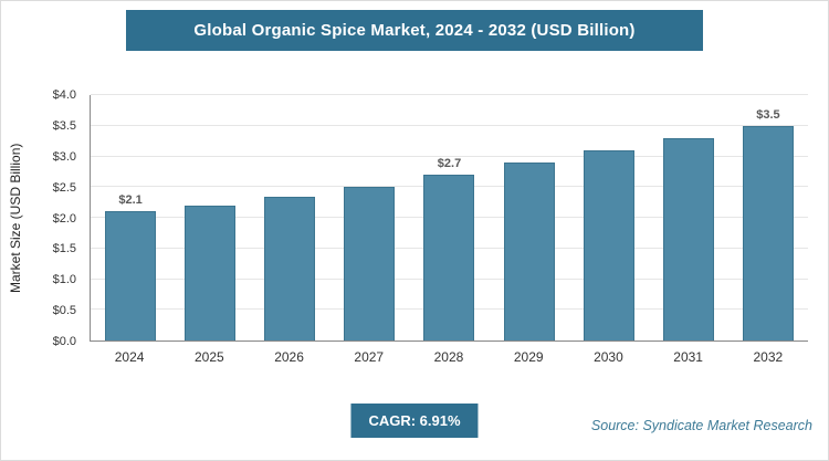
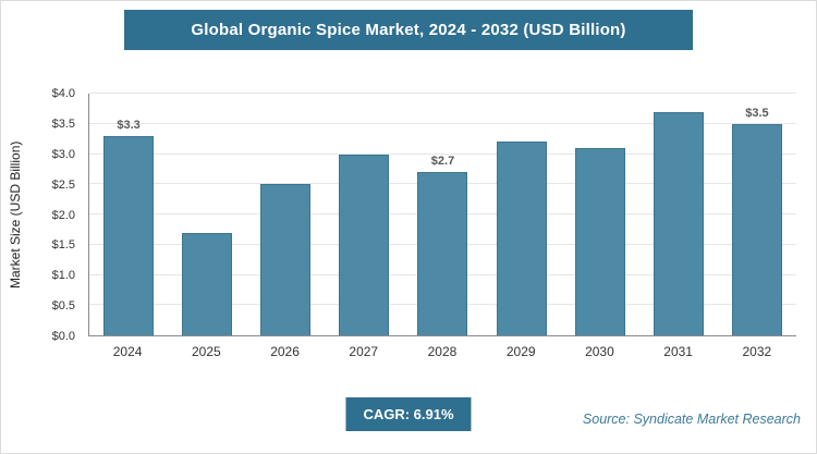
2024: $2.1 -> $3.3
2025: $2.2 -> $1.7
2026: $2.4 -> $2.5
2027: $2.5 -> $3.0
2029: $2.9 -> $3.2
2031: $3.3 -> $3.7
